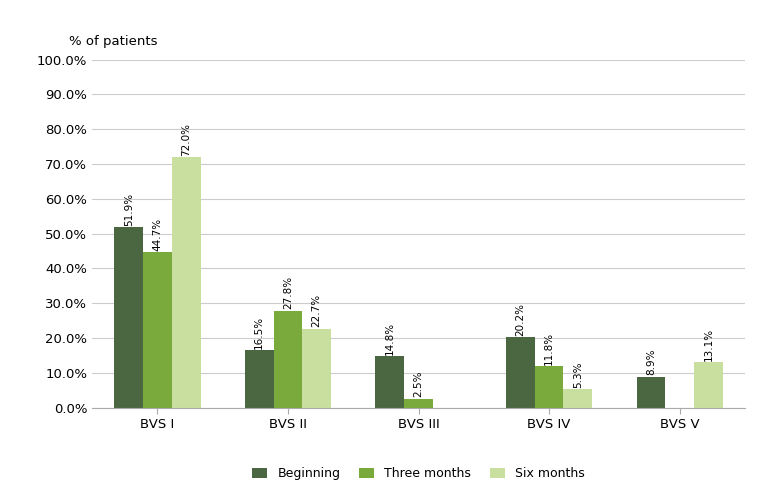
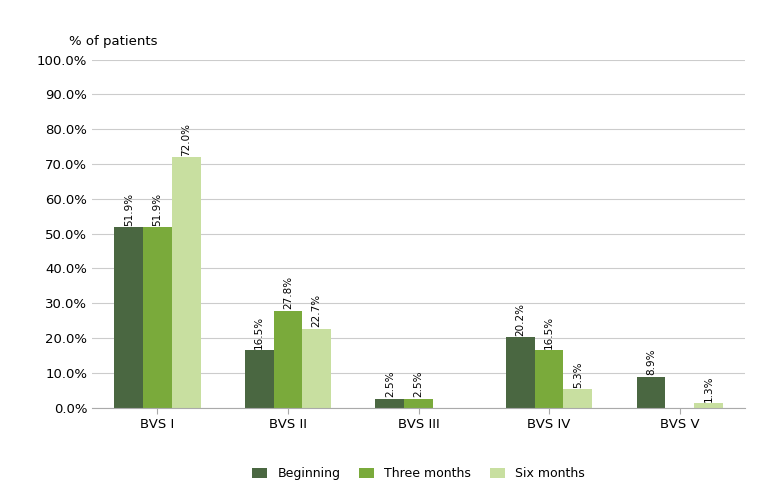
Three months/BVS I: 44.7% -> 51.9%
Beginning/BVS III: 14.8% -> 2.5%
Three months/BVS IV: 11.8% -> 16.5%
Six months/BVS V: 13.1% -> 1.3%
